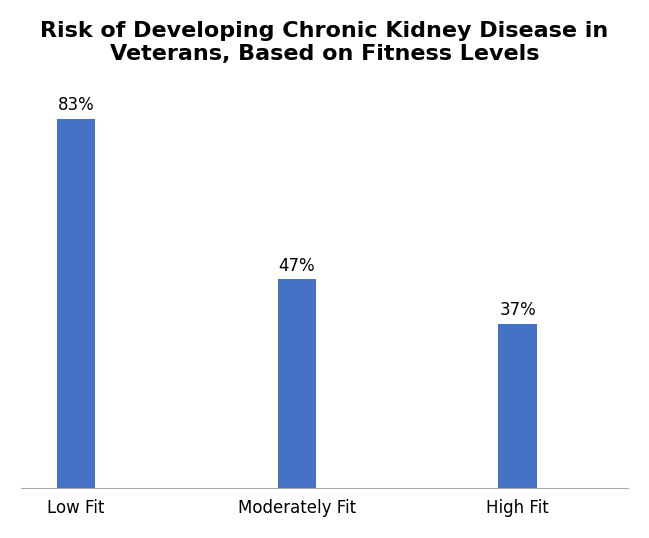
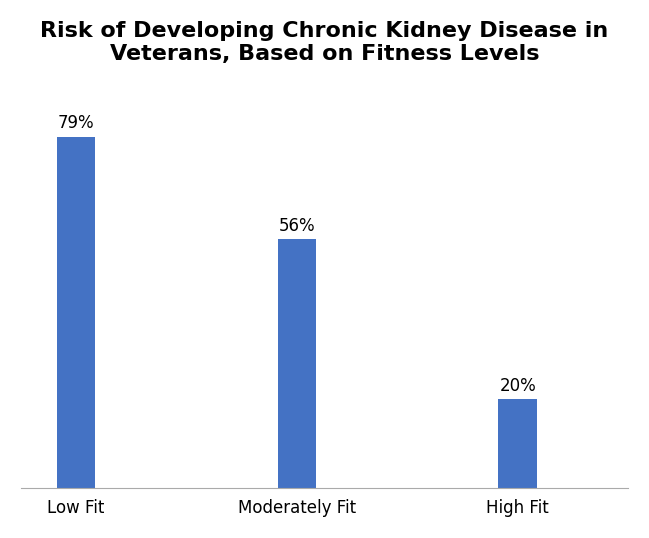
Low Fit: 83% -> 79%
Moderately Fit: 47% -> 56%
High Fit: 37% -> 20%
